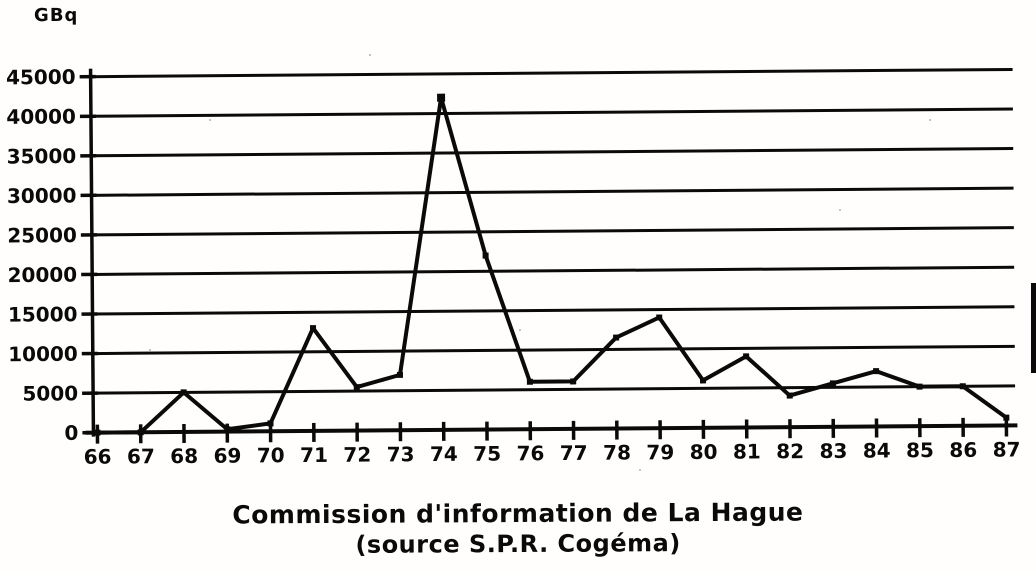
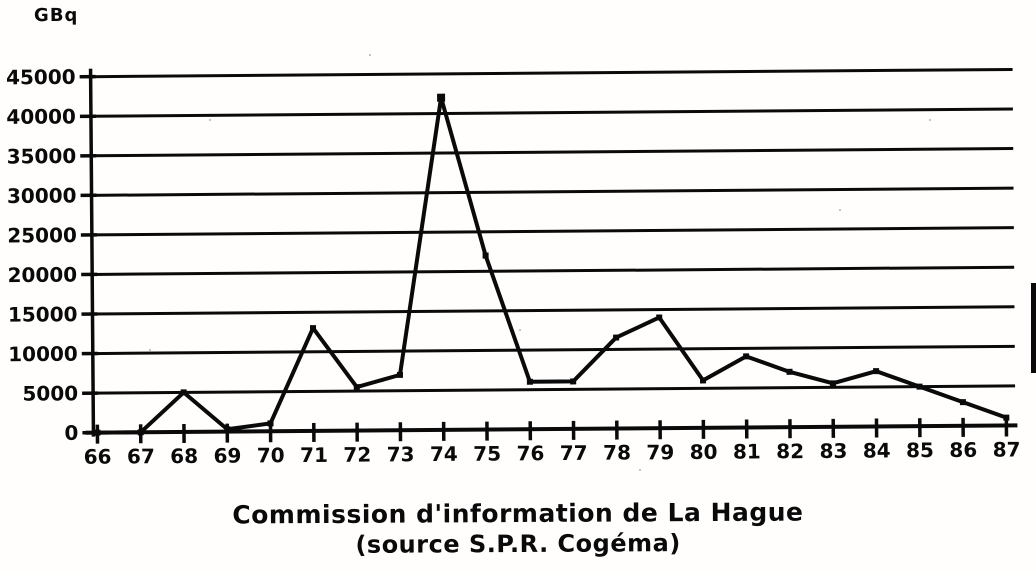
82: 4000 -> 7000
86: 5000 -> 3000
